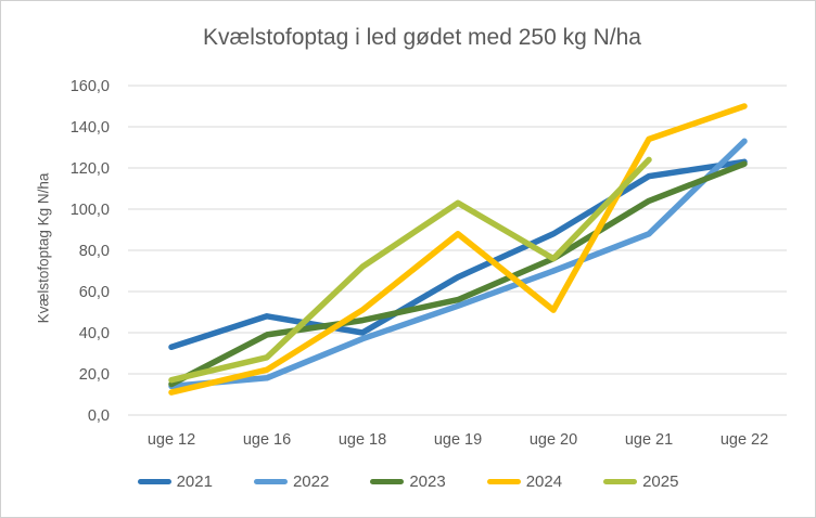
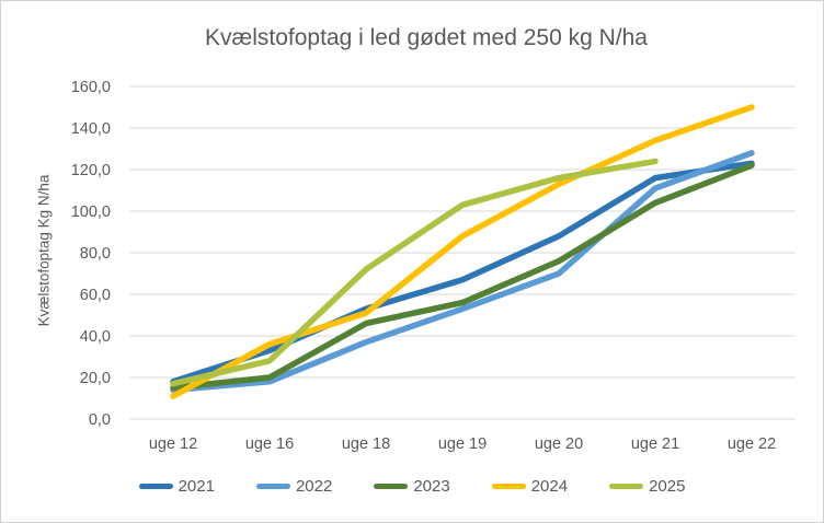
2021/uge 12: 33 -> 18
2021/uge 16: 48 -> 33
2023/uge 16: 39 -> 20
2024/uge 16: 22 -> 36
2021/uge 18: 40 -> 53
2024/uge 20: 51 -> 113
2025/uge 20: 76 -> 116
2022/uge 21: 88 -> 111
2022/uge 22: 133 -> 128
